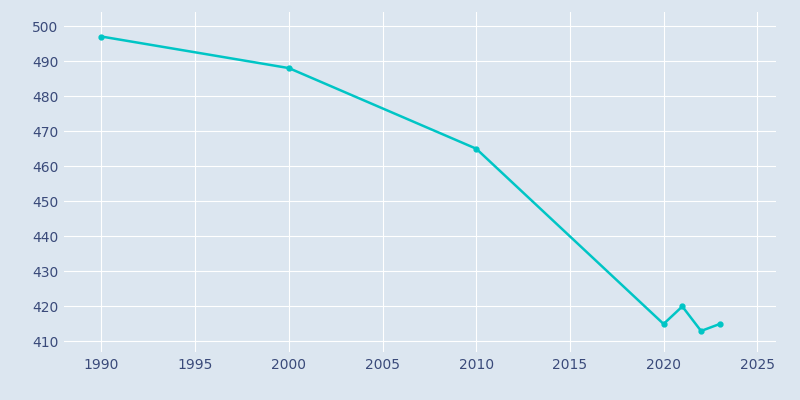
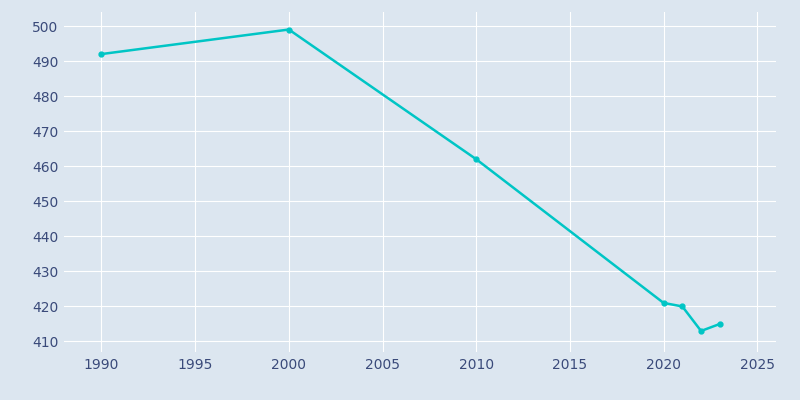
1990: 497 -> 492
2000: 488 -> 499
2010: 465 -> 462
2020: 415 -> 421
